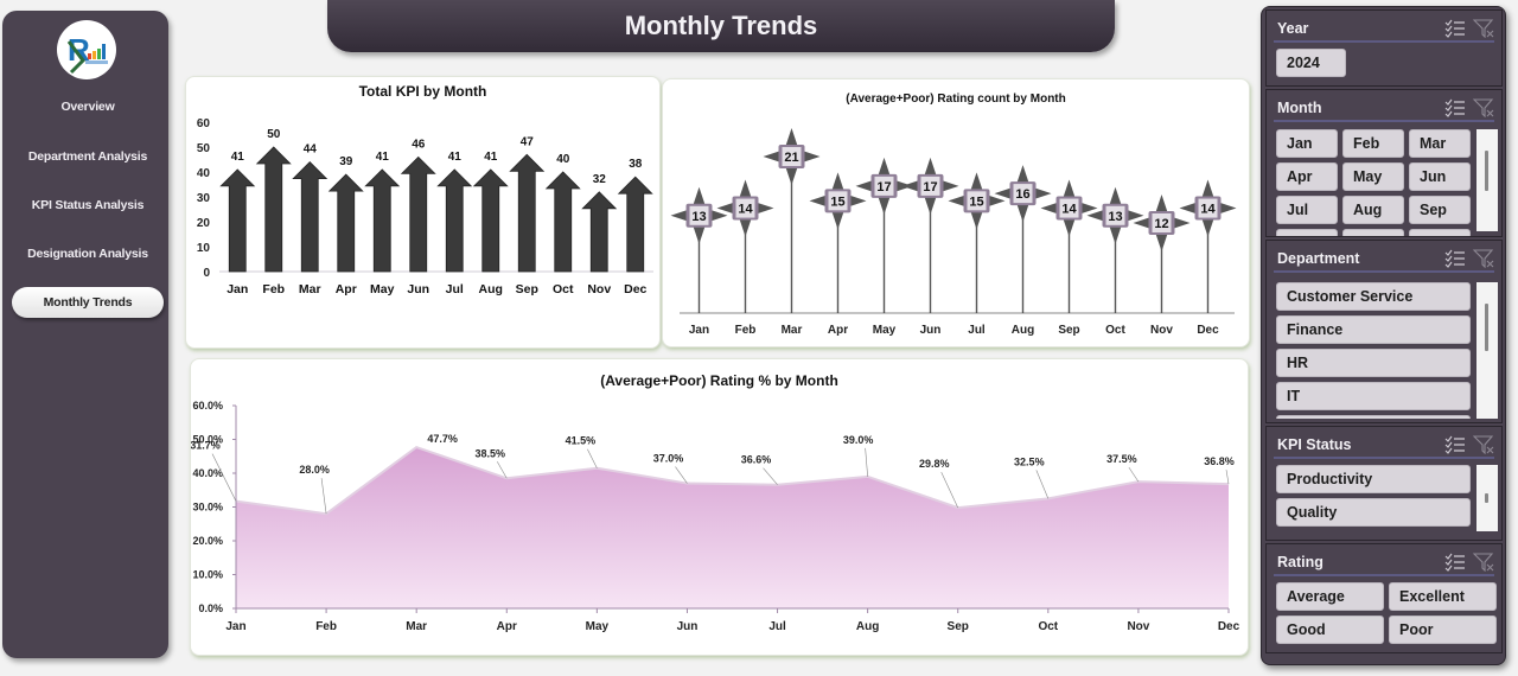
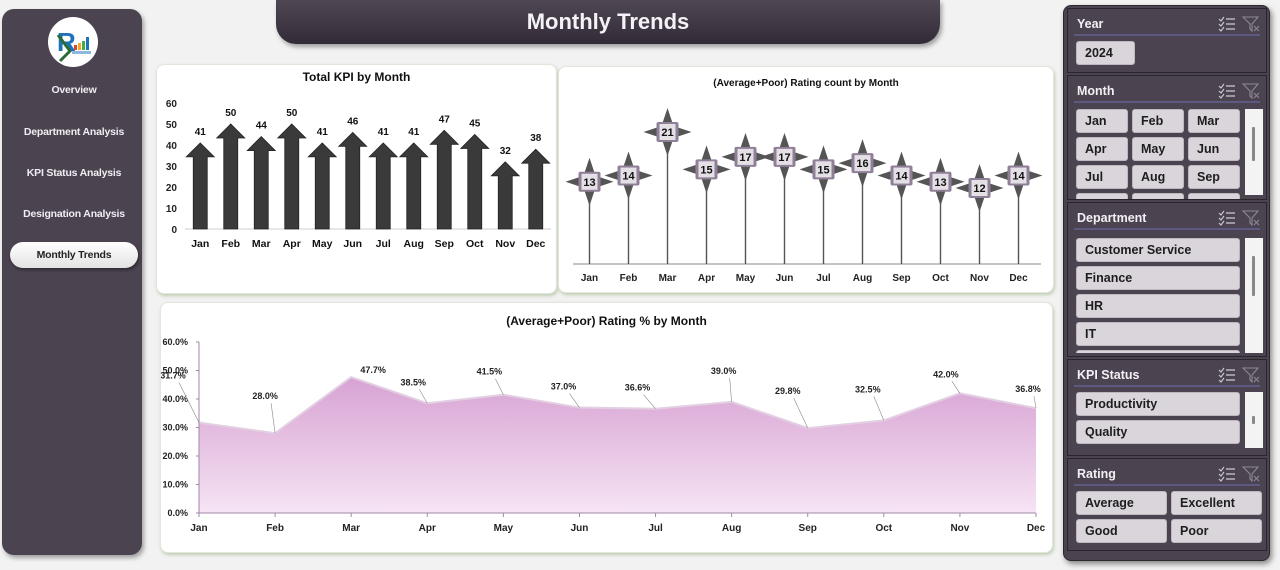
Total KPI by Month/Apr: 39 -> 50
Total KPI by Month/Oct: 40 -> 45
(Average+Poor) Rating % by Month/Nov: 37.5% -> 42.0%
